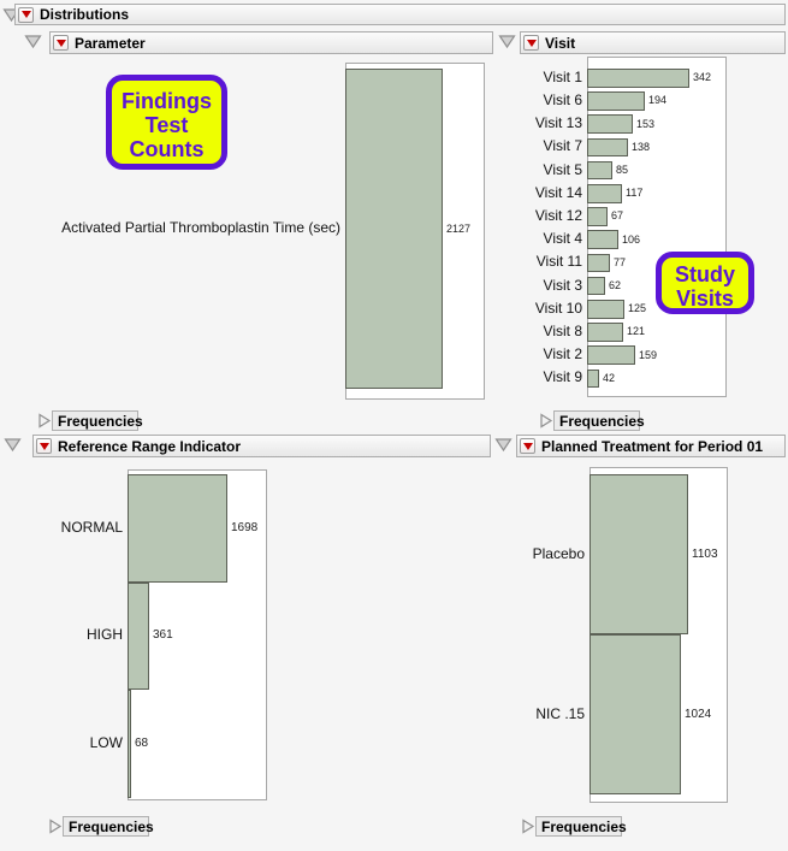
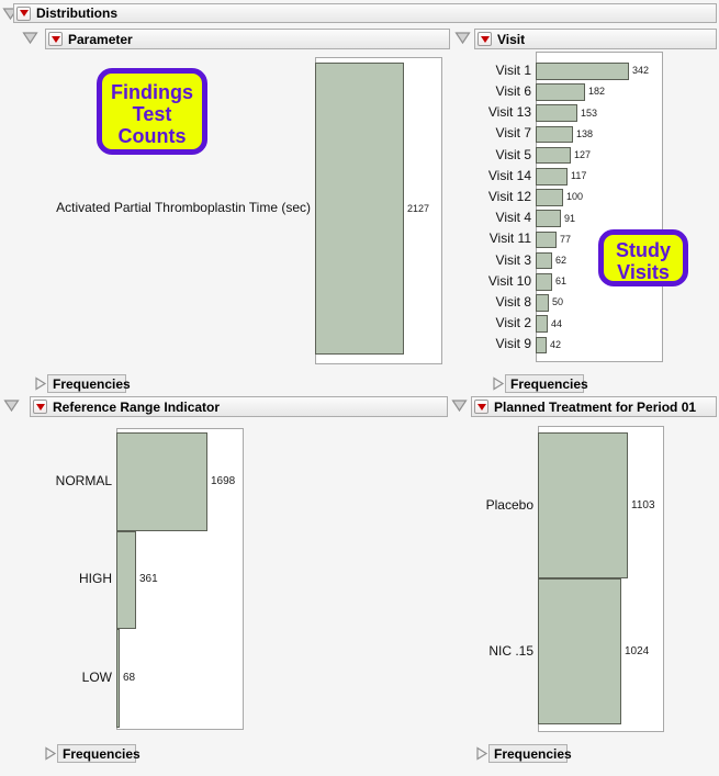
Visit/Visit 6: 194 -> 182
Visit/Visit 5: 85 -> 127
Visit/Visit 12: 67 -> 100
Visit/Visit 4: 106 -> 91
Visit/Visit 10: 125 -> 61
Visit/Visit 8: 121 -> 50
Visit/Visit 2: 159 -> 44
